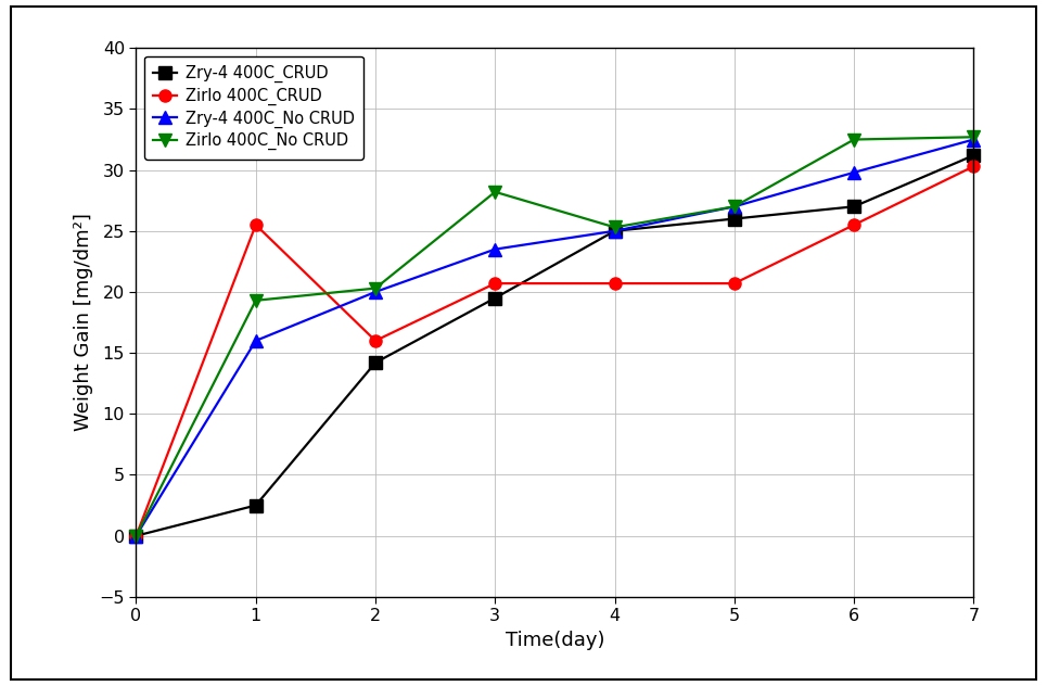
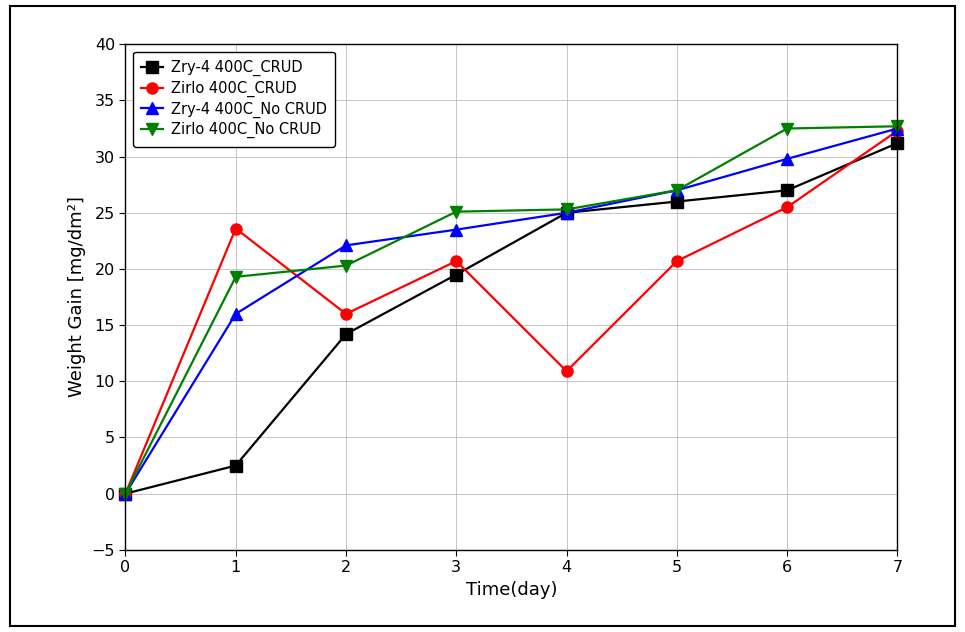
Zirlo 400C_CRUD/1: 25.5 -> 23.6
Zry-4 400C_No CRUD/2: 20.0 -> 22.1
Zirlo 400C_No CRUD/3: 28.2 -> 25.1
Zirlo 400C_CRUD/4: 20.7 -> 10.9
Zirlo 400C_CRUD/7: 30.3 -> 32.3
